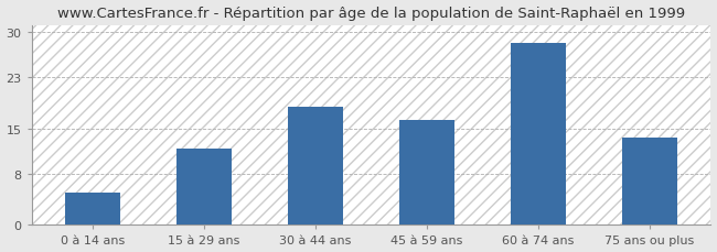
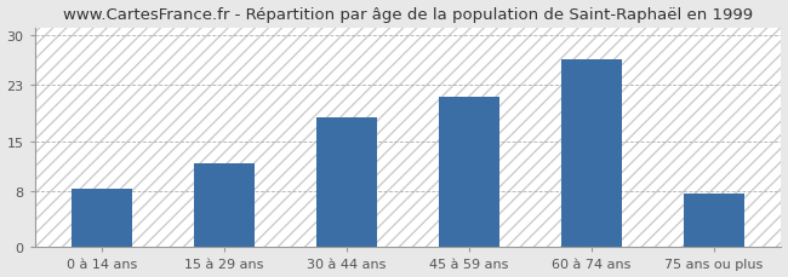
0 à 14 ans: 5.0 -> 8.2
45 à 59 ans: 16.3 -> 21.2
60 à 74 ans: 28.3 -> 26.6
75 ans ou plus: 13.5 -> 7.6
